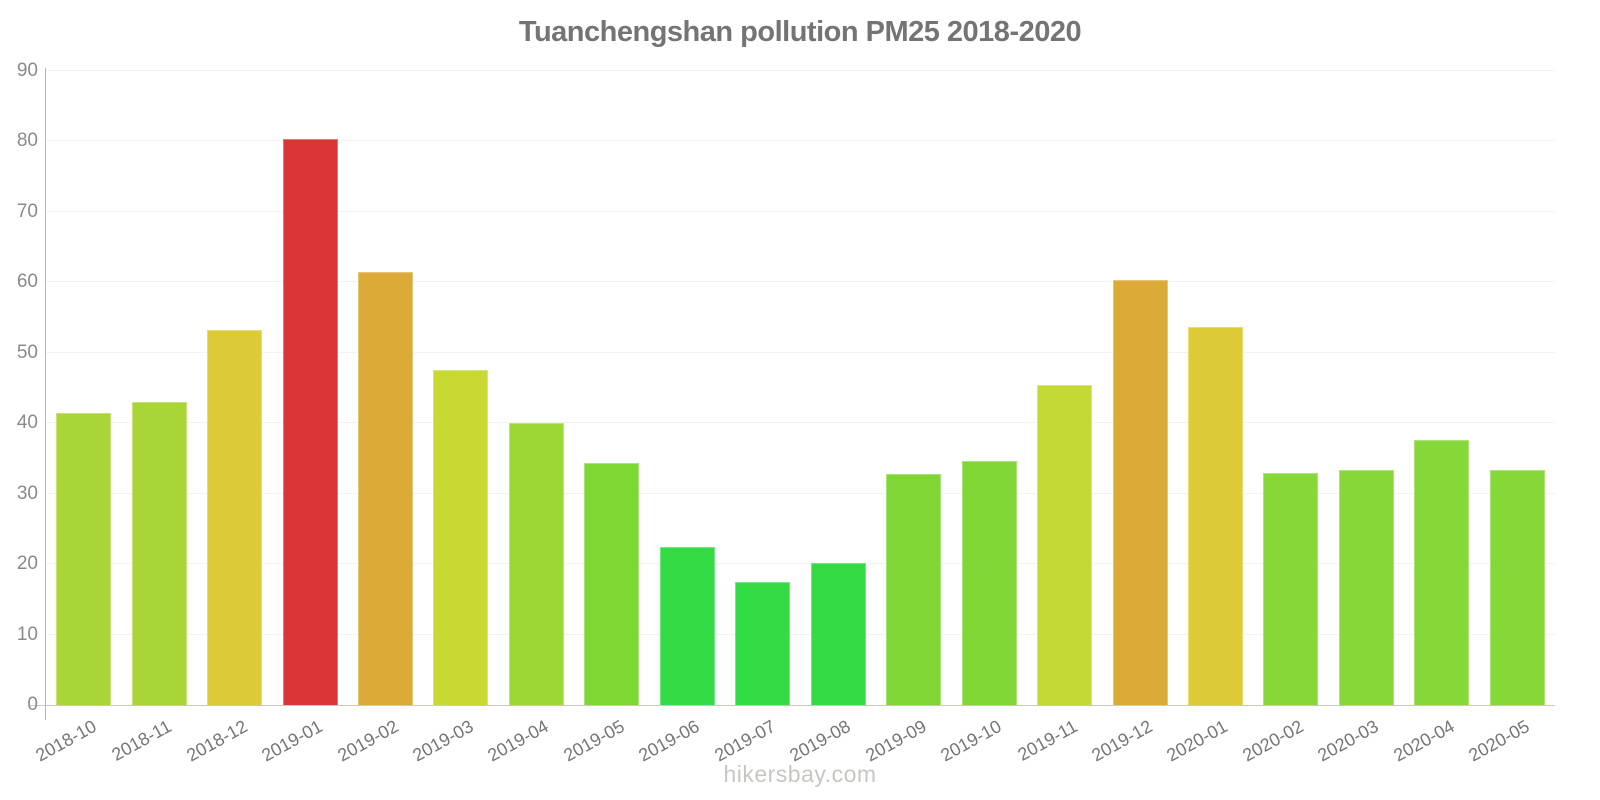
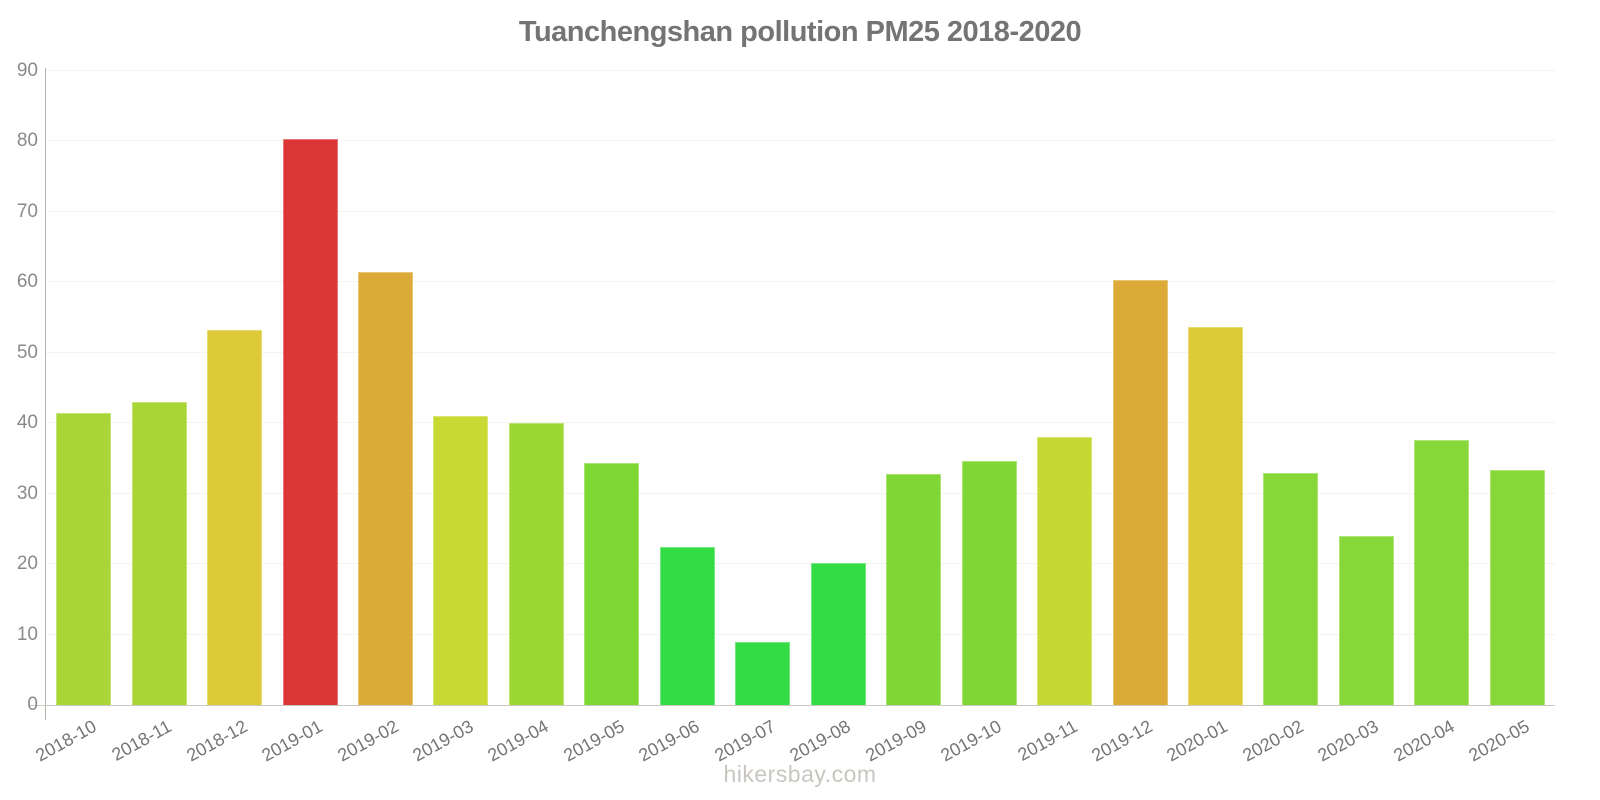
2019-03: 48 -> 41
2019-07: 17 -> 9
2019-11: 45 -> 38
2020-03: 33 -> 24
